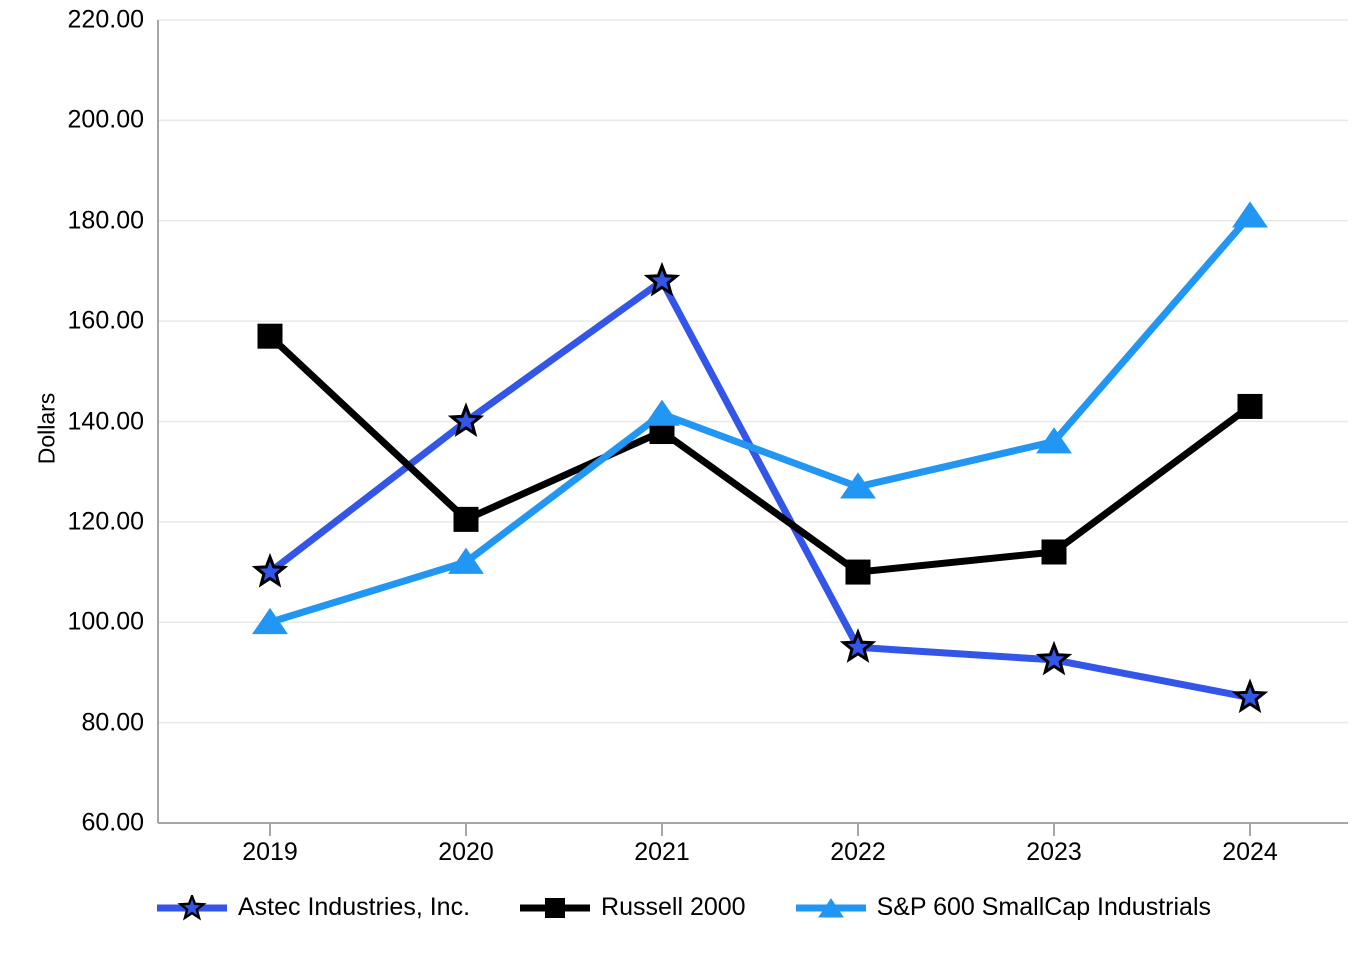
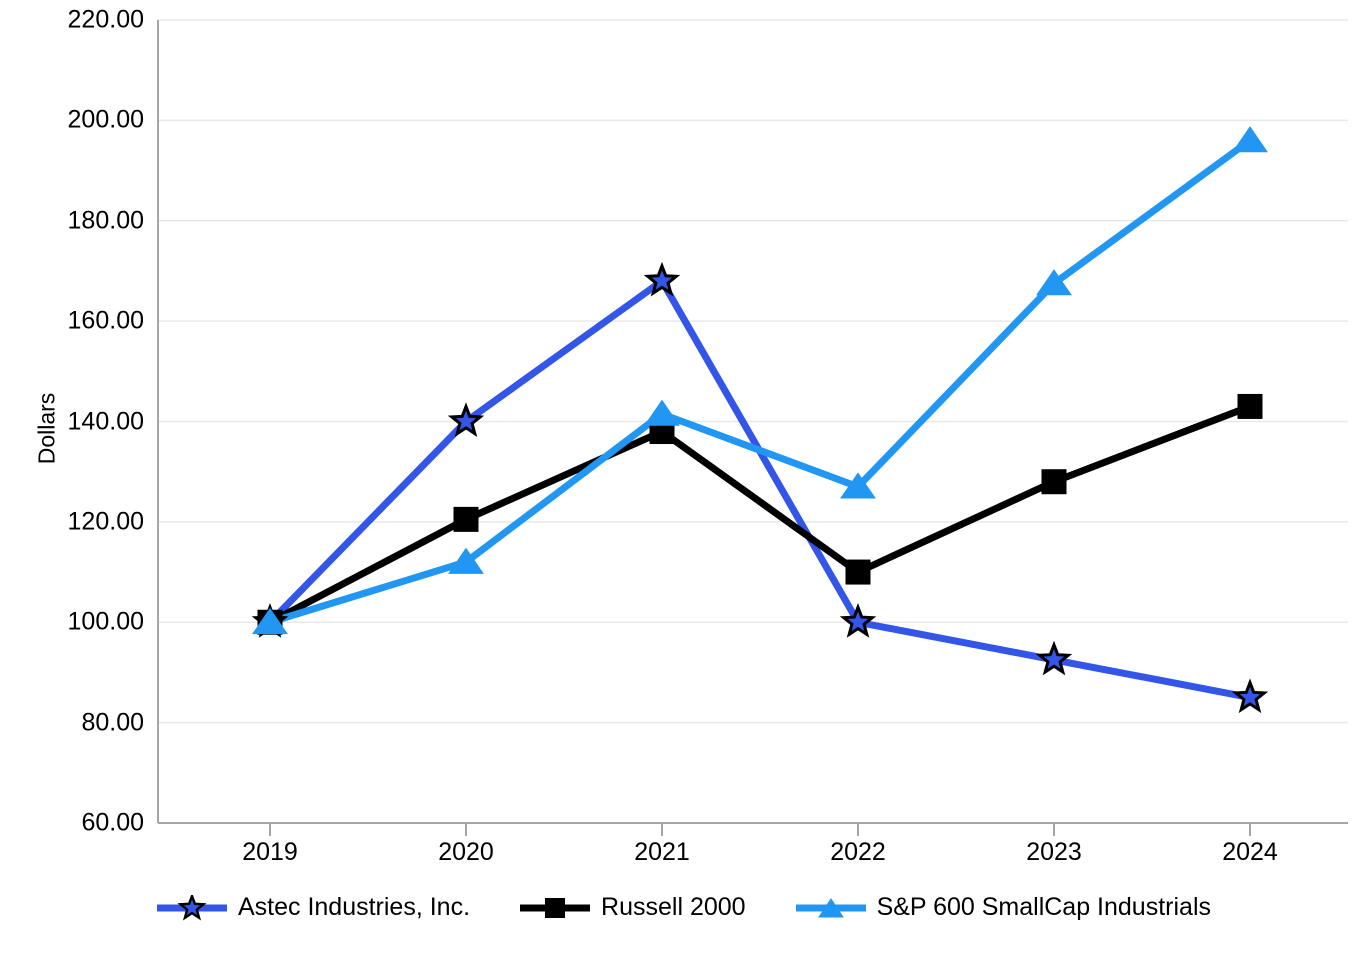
Astec Industries, Inc./2019: 110 -> 100
Russell 2000/2019: 157 -> 100
Astec Industries, Inc./2022: 95 -> 100
Russell 2000/2023: 114 -> 128
S&P 600 SmallCap Industrials/2023: 136 -> 168
S&P 600 SmallCap Industrials/2024: 181 -> 196
